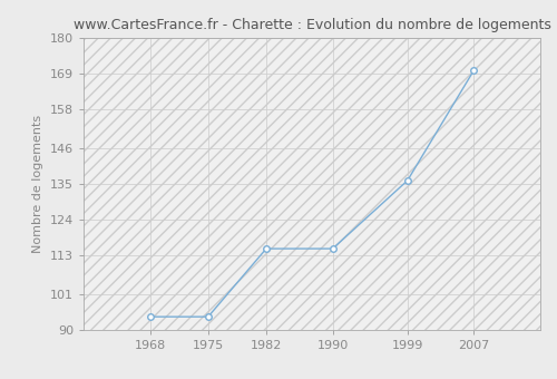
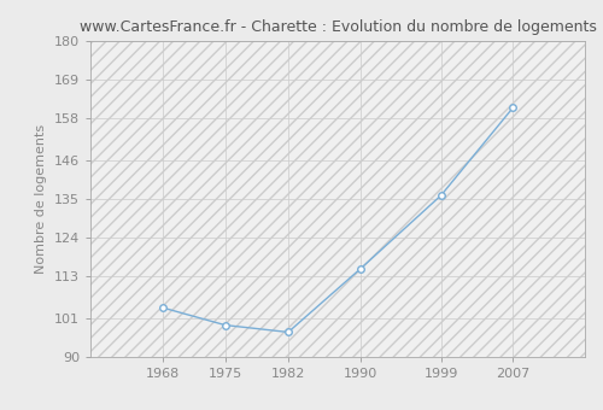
1968: 94 -> 104
1975: 94 -> 99
1982: 115 -> 97
2007: 170 -> 161
